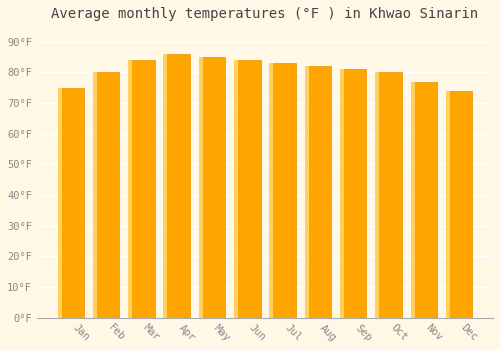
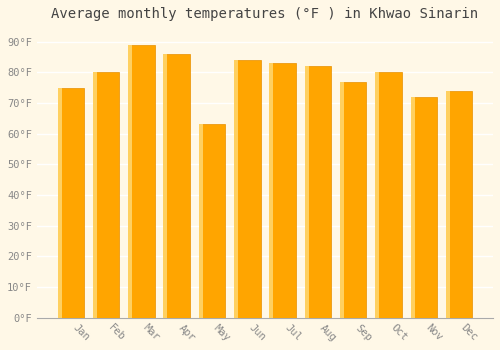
Mar: 84°F -> 89°F
May: 85°F -> 63°F
Sep: 81°F -> 77°F
Nov: 77°F -> 72°F
